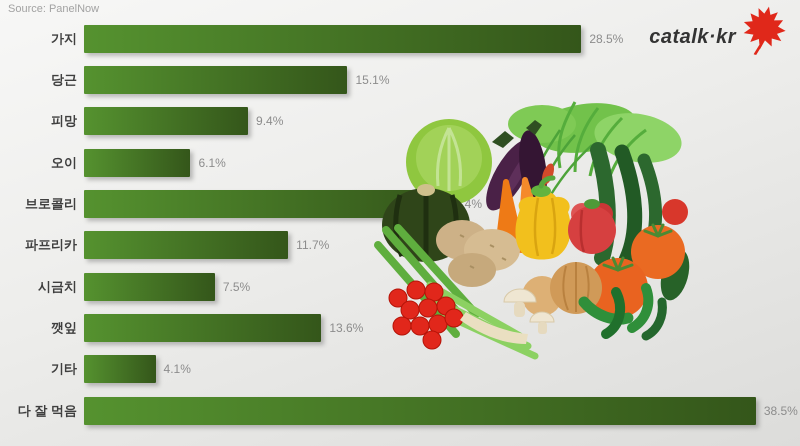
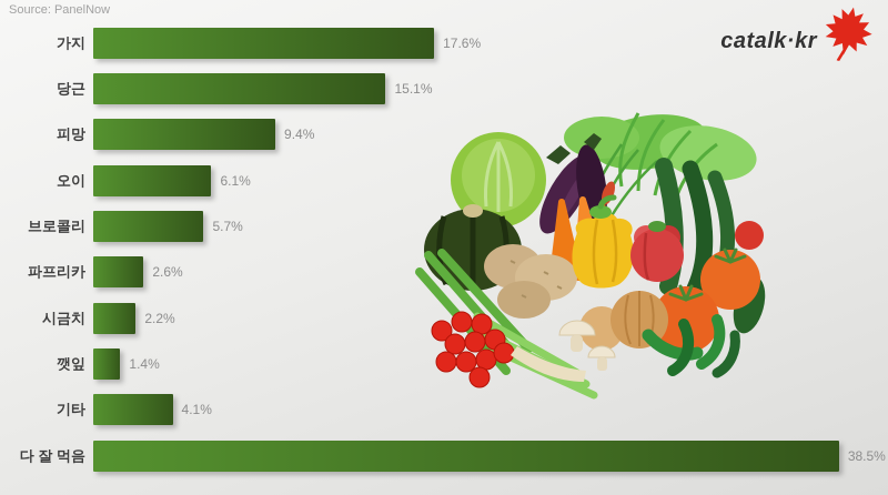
가지: 28.5% -> 17.6%
브로콜리: 20.4% -> 5.7%
파프리카: 11.7% -> 2.6%
시금치: 7.5% -> 2.2%
깻잎: 13.6% -> 1.4%
